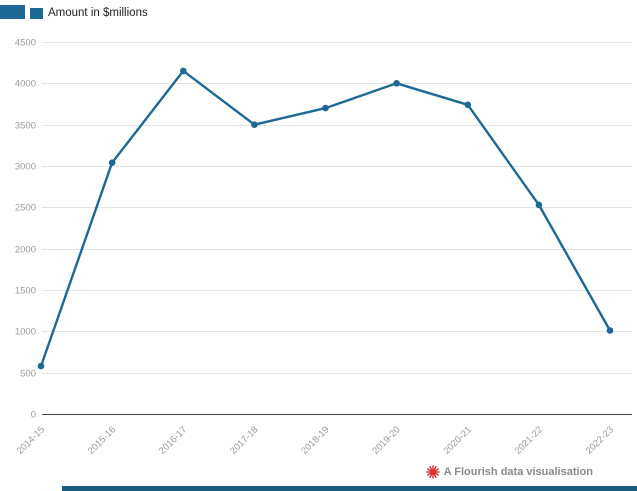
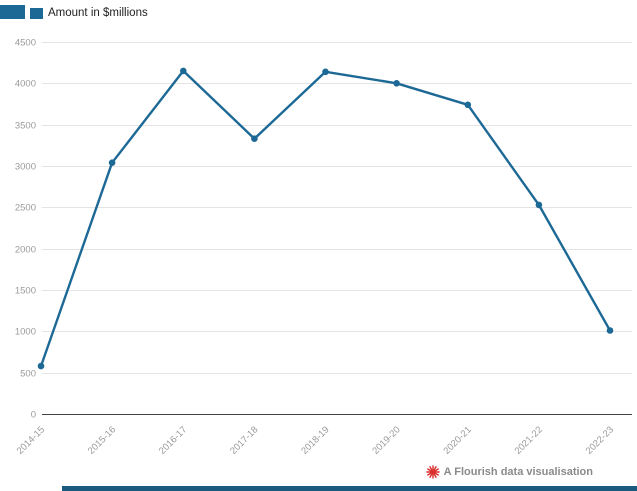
2017-18: 3500 -> 3300
2018-19: 3700 -> 4100
